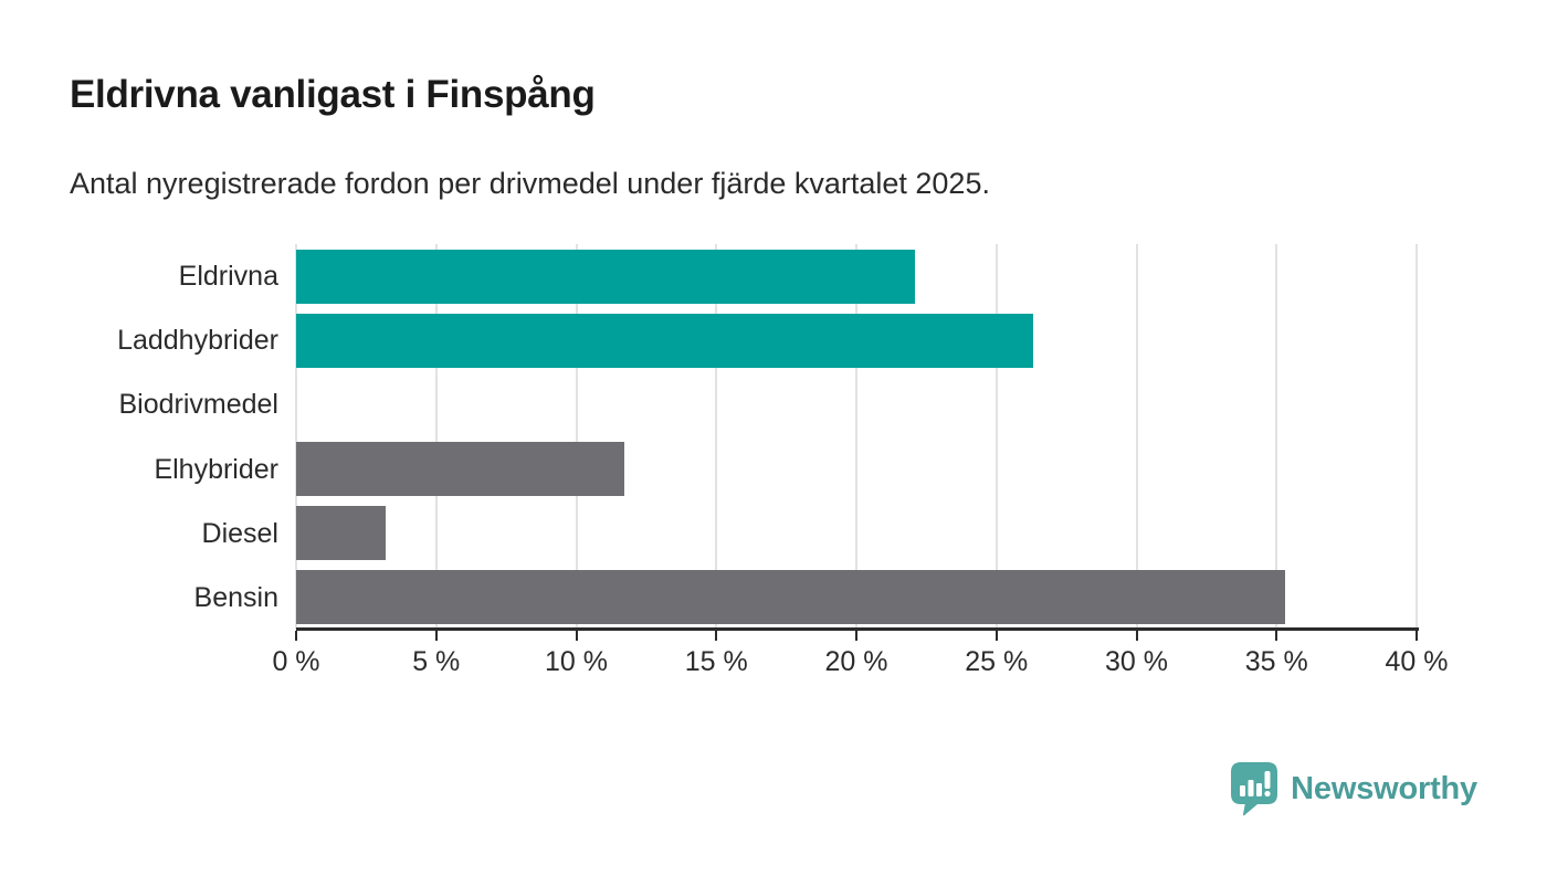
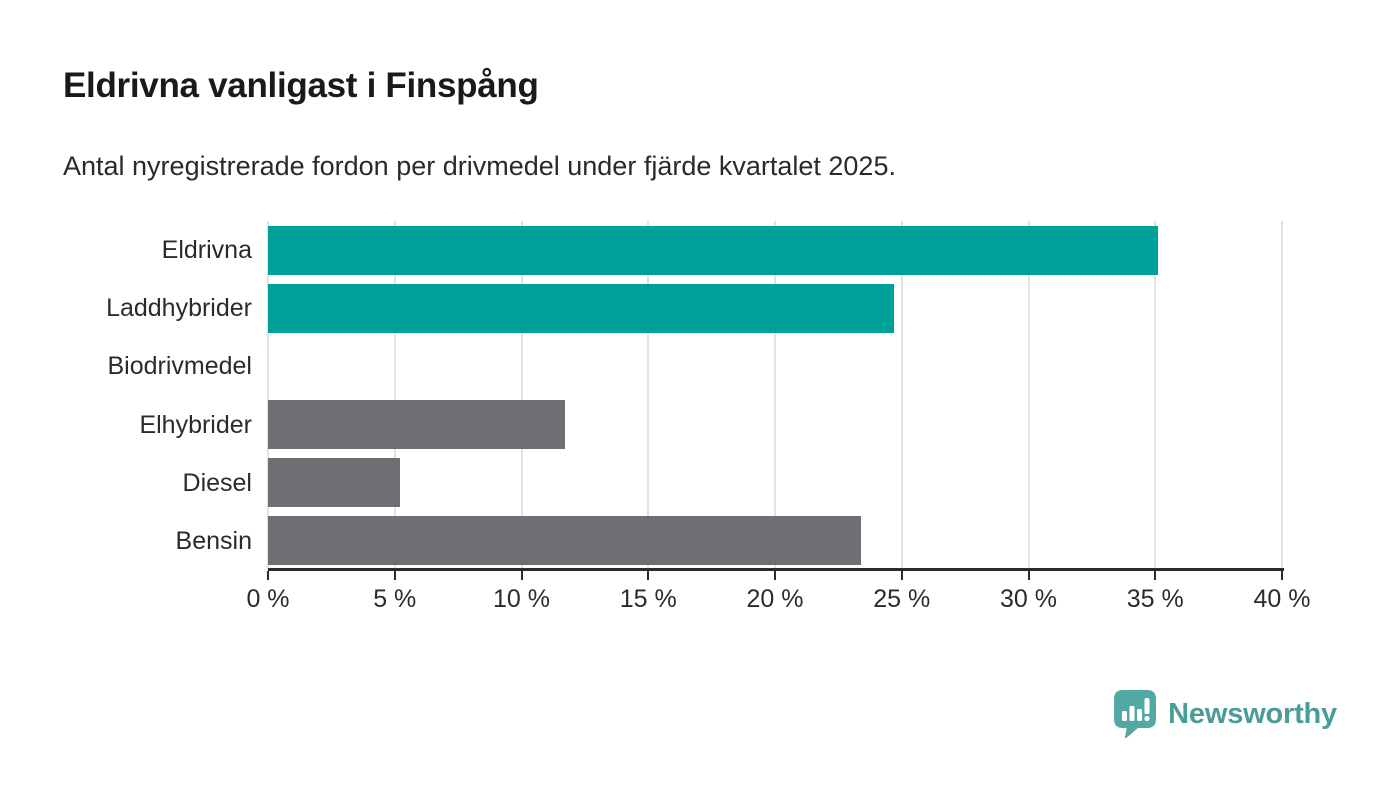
Eldrivna: 22.1% -> 35.1%
Laddhybrider: 26.3% -> 24.7%
Diesel: 3.2% -> 5.2%
Bensin: 35.3% -> 23.4%
